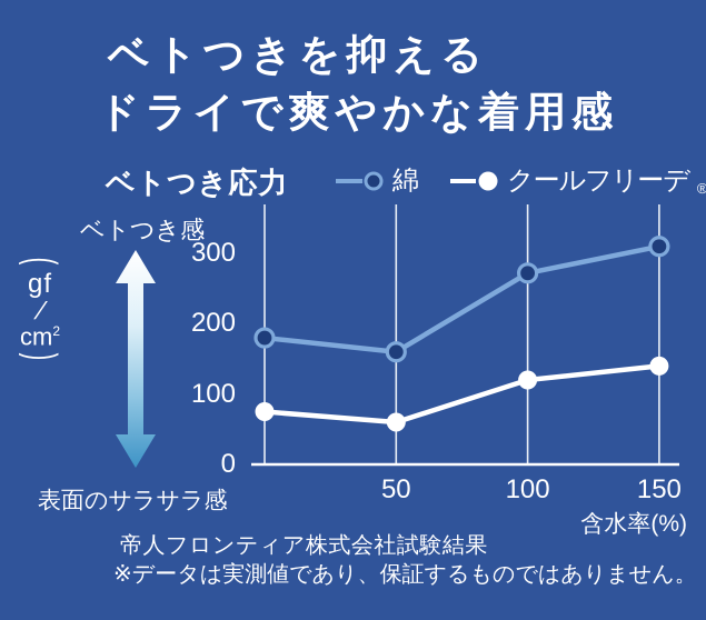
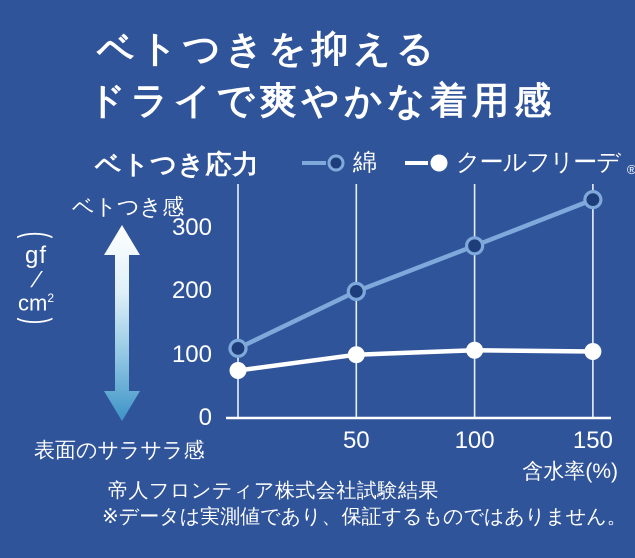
綿/0: 180 -> 110
綿/50: 160 -> 200
クールフリーデ®/50: 60 -> 100
クールフリーデ®/100: 120 -> 110
綿/150: 310 -> 340
クールフリーデ®/150: 140 -> 100
